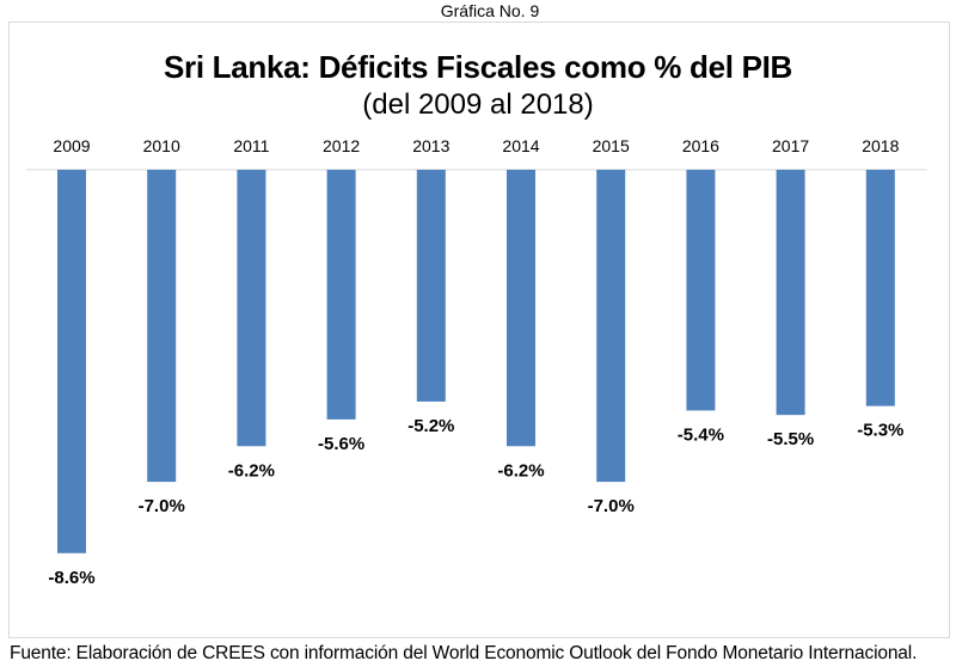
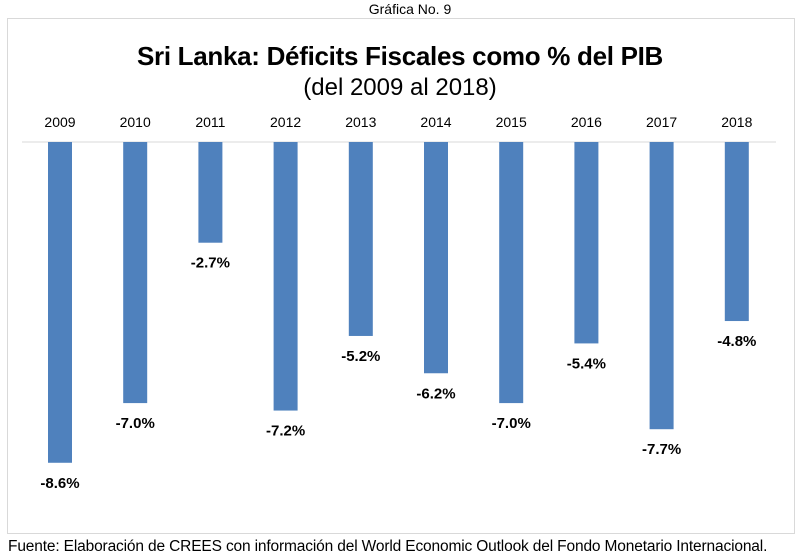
2011: -6.2% -> -2.7%
2012: -5.6% -> -7.2%
2017: -5.5% -> -7.7%
2018: -5.3% -> -4.8%
